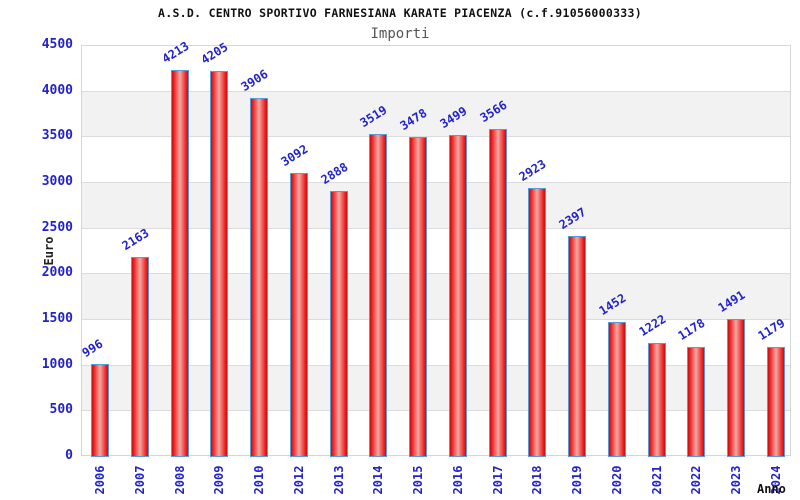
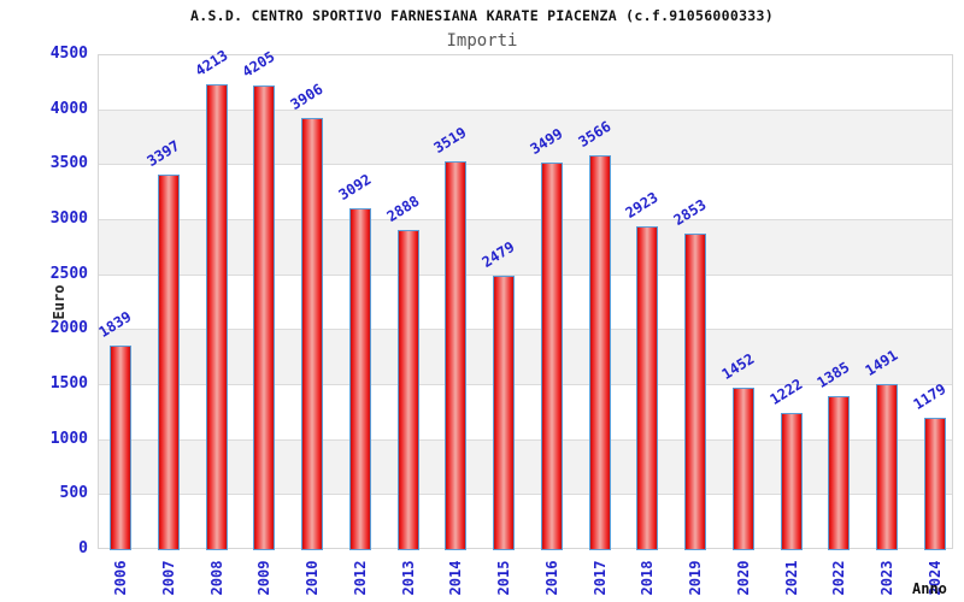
2006: 996 -> 1839
2007: 2163 -> 3397
2015: 3478 -> 2479
2019: 2397 -> 2853
2022: 1178 -> 1385
